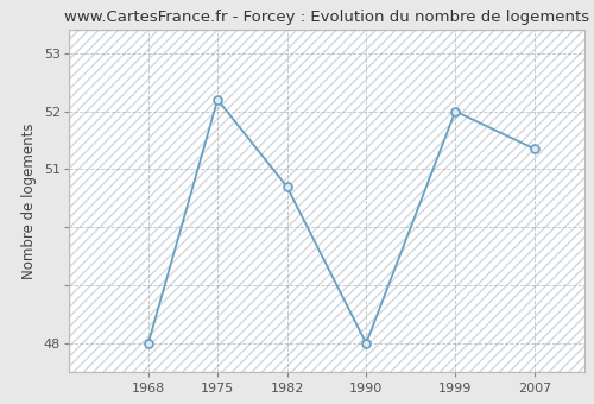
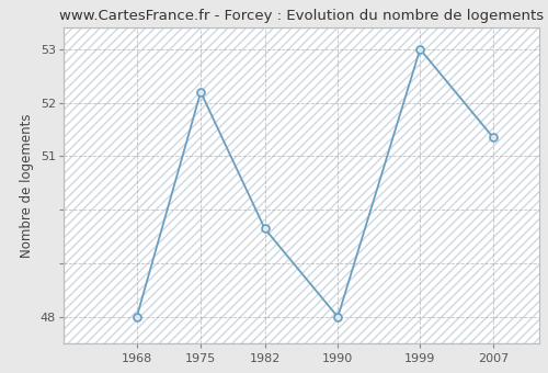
1982: 50.70 -> 49.65
1999: 52.00 -> 53.00
